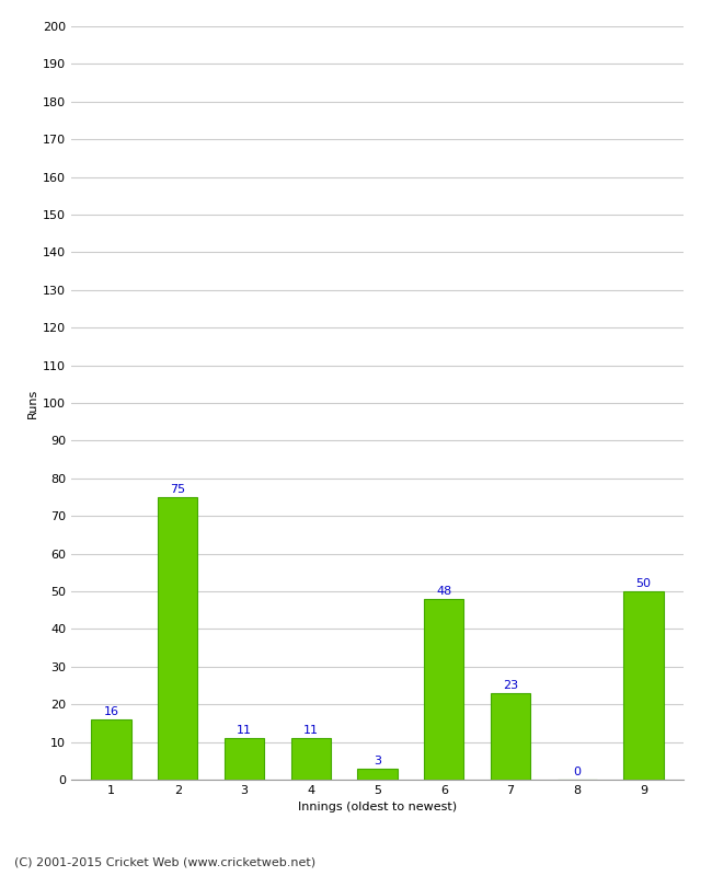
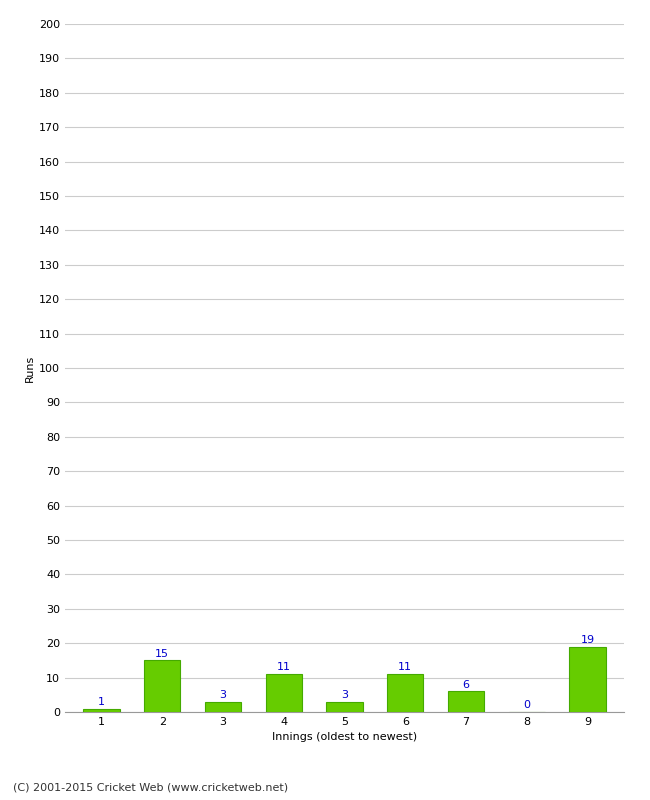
1: 16 -> 1
2: 75 -> 15
3: 11 -> 3
6: 48 -> 11
7: 23 -> 6
9: 50 -> 19
